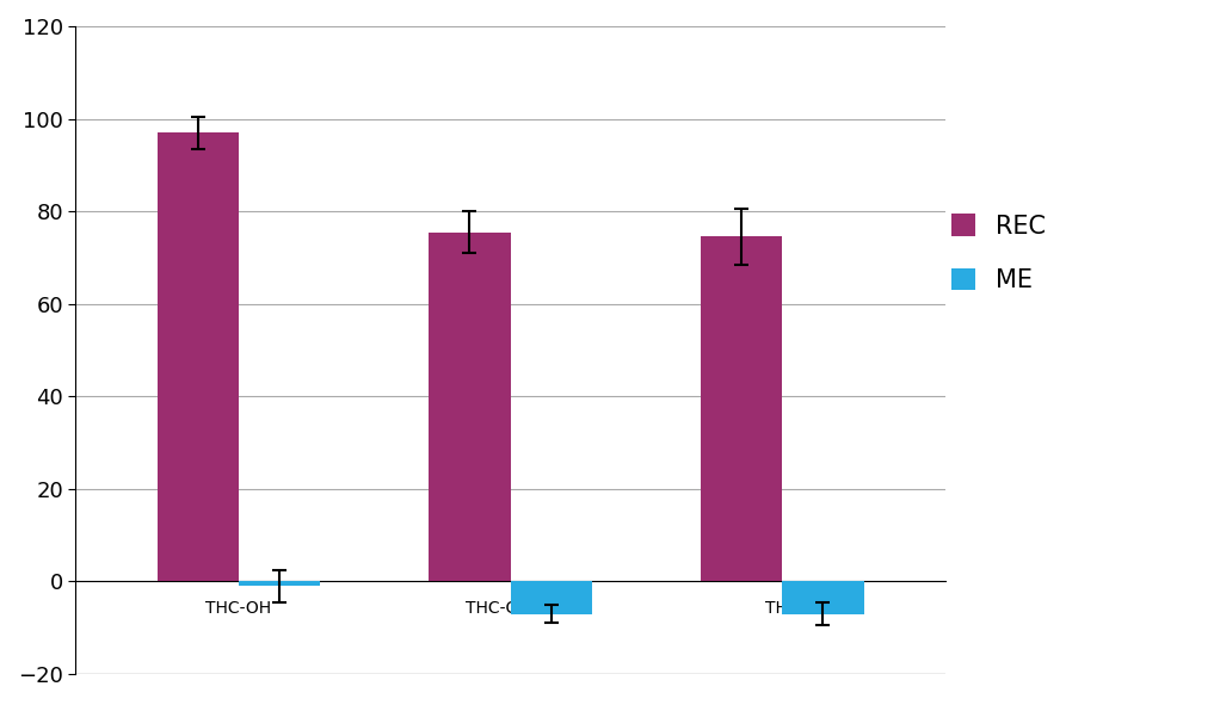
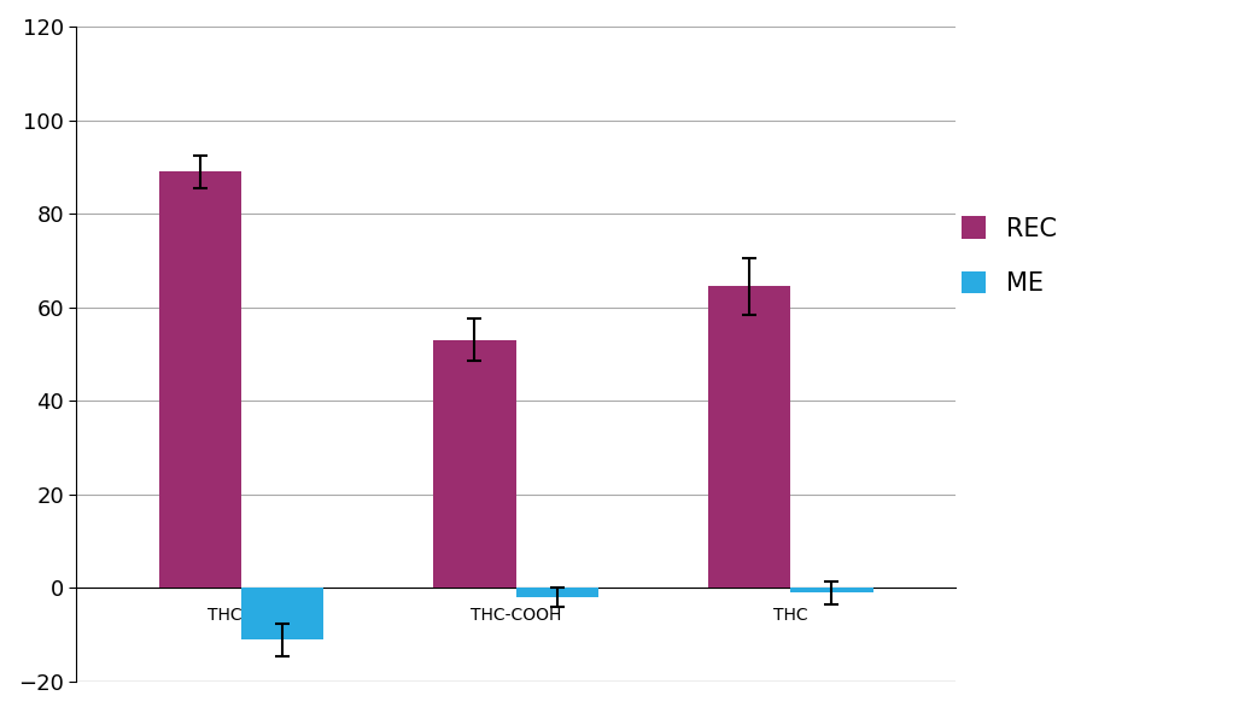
REC/THC-OH: 97.0 -> 89.0
ME/THC-OH: -1 -> -11
REC/THC-COOH: 75.5 -> 53.0
ME/THC-COOH: -7 -> -2
REC/THC: 74.5 -> 64.5
ME/THC: -7 -> -1
